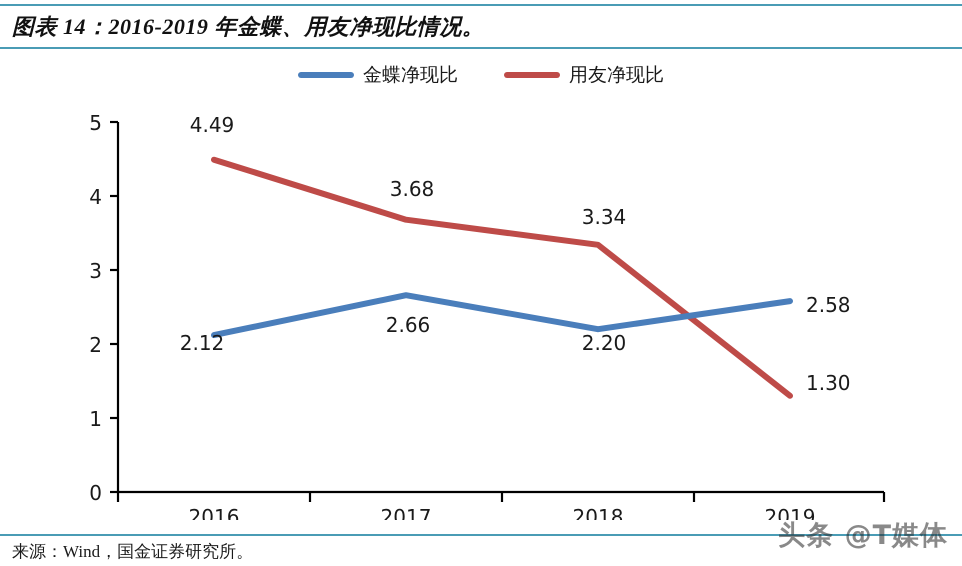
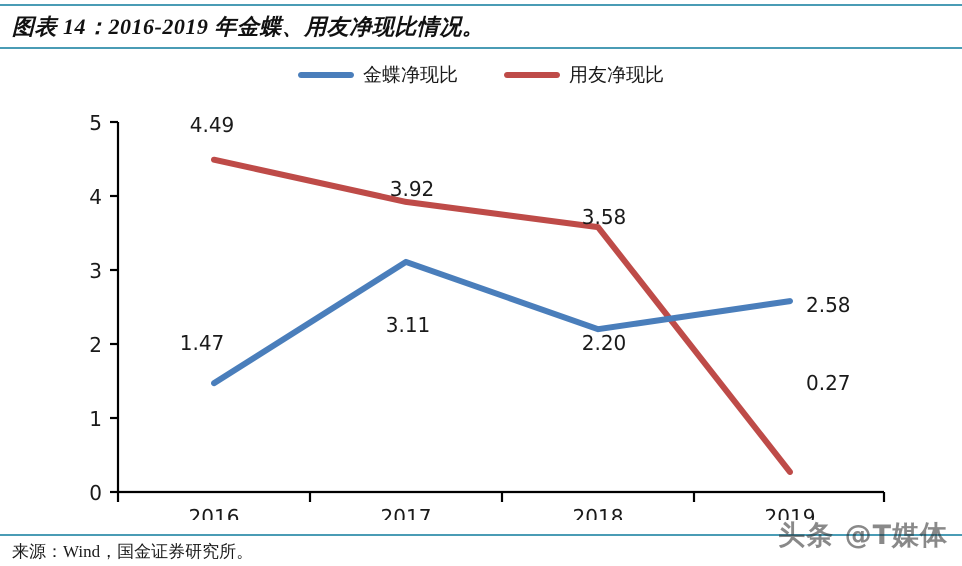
金蝶净现比/2016: 2.12 -> 1.47
金蝶净现比/2017: 2.66 -> 3.11
用友净现比/2017: 3.68 -> 3.92
用友净现比/2018: 3.34 -> 3.58
用友净现比/2019: 1.30 -> 0.27
